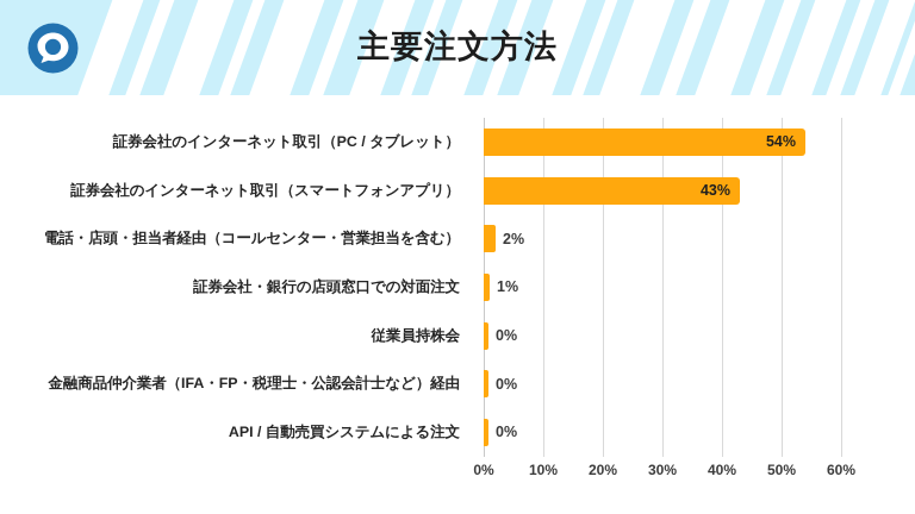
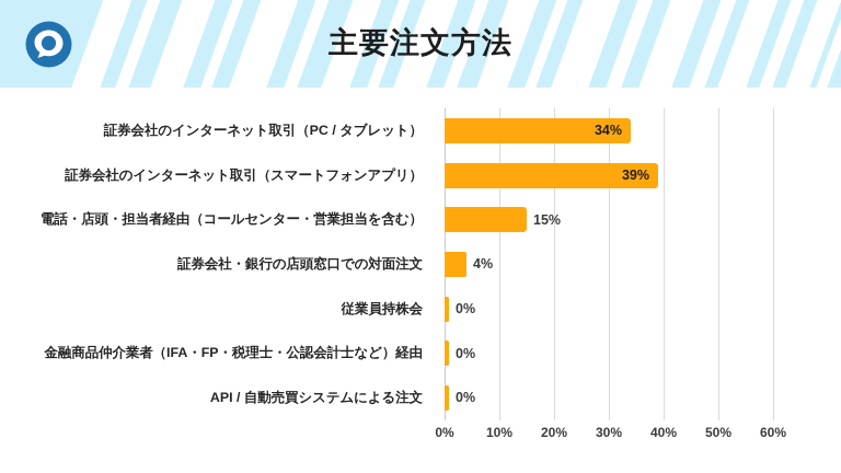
証券会社のインターネット取引（PC / タブレット）: 54% -> 34%
証券会社のインターネット取引（スマートフォンアプリ）: 43% -> 39%
電話・店頭・担当者経由（コールセンター・営業担当を含む）: 2% -> 15%
証券会社・銀行の店頭窓口での対面注文: 1% -> 4%
